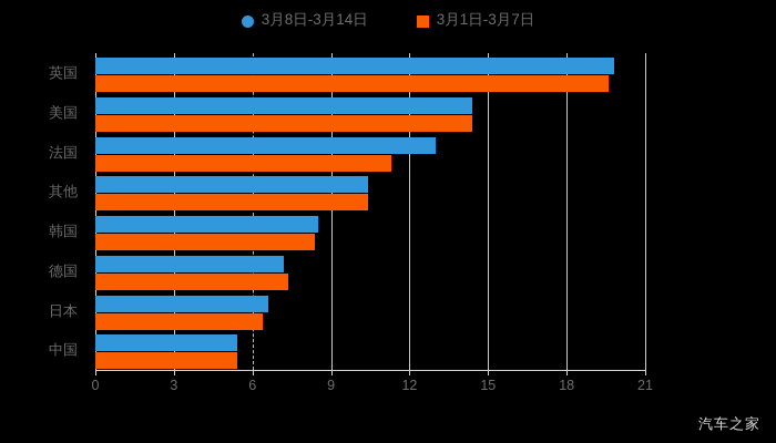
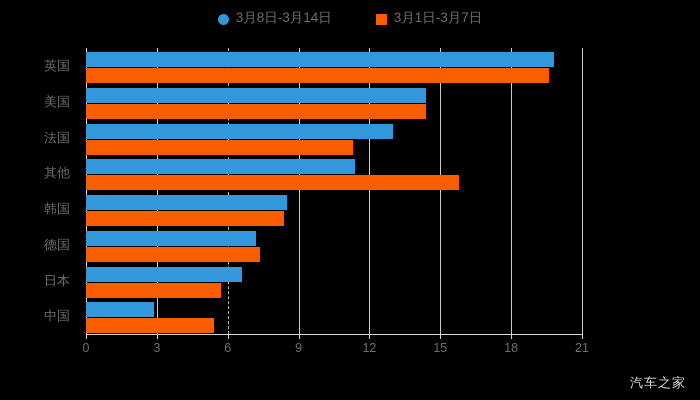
3月8日-3月14日/其他: 10.4 -> 11.4
3月1日-3月7日/其他: 10.4 -> 15.8
3月1日-3月7日/日本: 6.4 -> 5.7
3月8日-3月14日/中国: 5.4 -> 2.9
